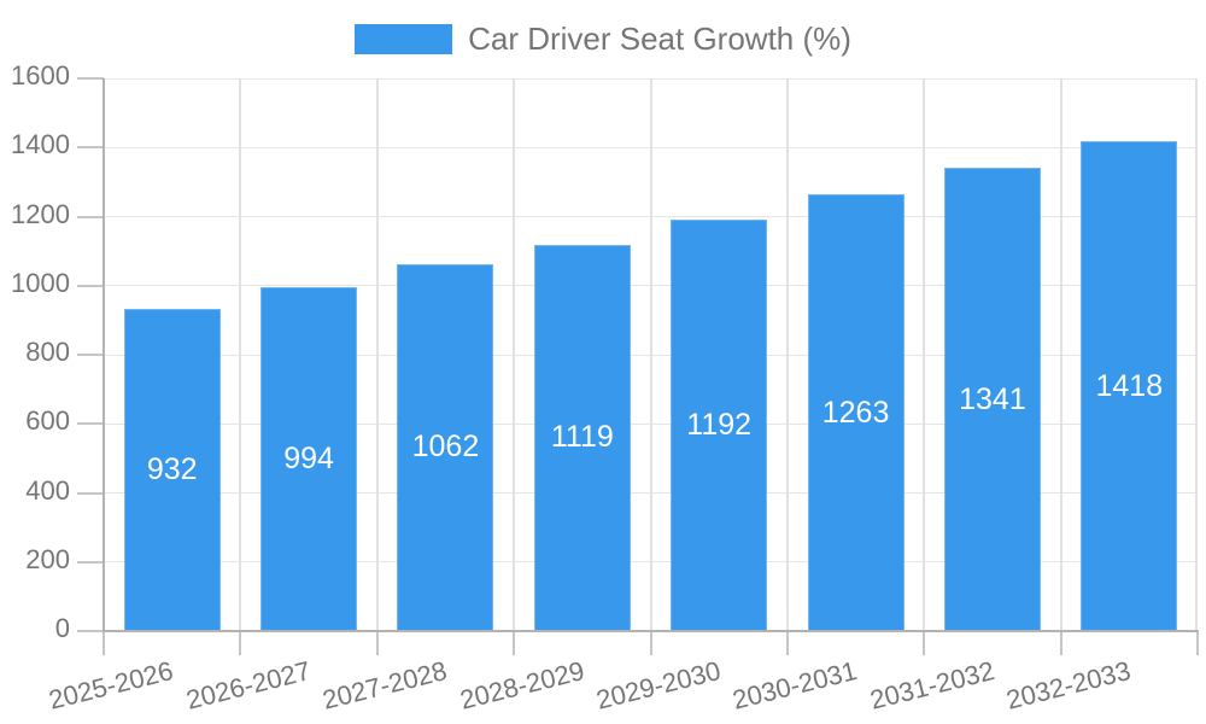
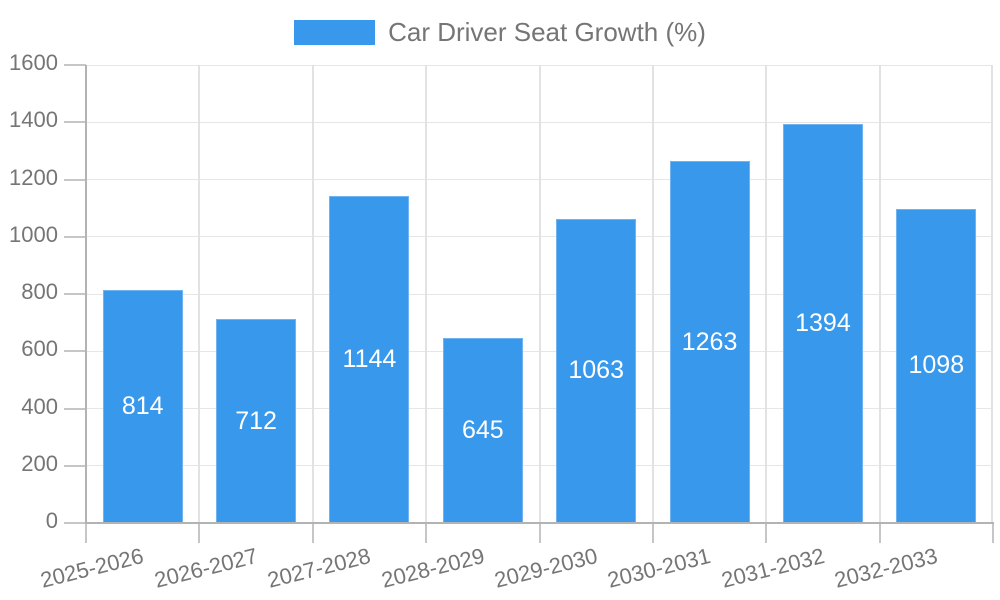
2025-2026: 932 -> 814
2026-2027: 994 -> 712
2027-2028: 1062 -> 1144
2028-2029: 1119 -> 645
2029-2030: 1192 -> 1063
2031-2032: 1341 -> 1394
2032-2033: 1418 -> 1098
